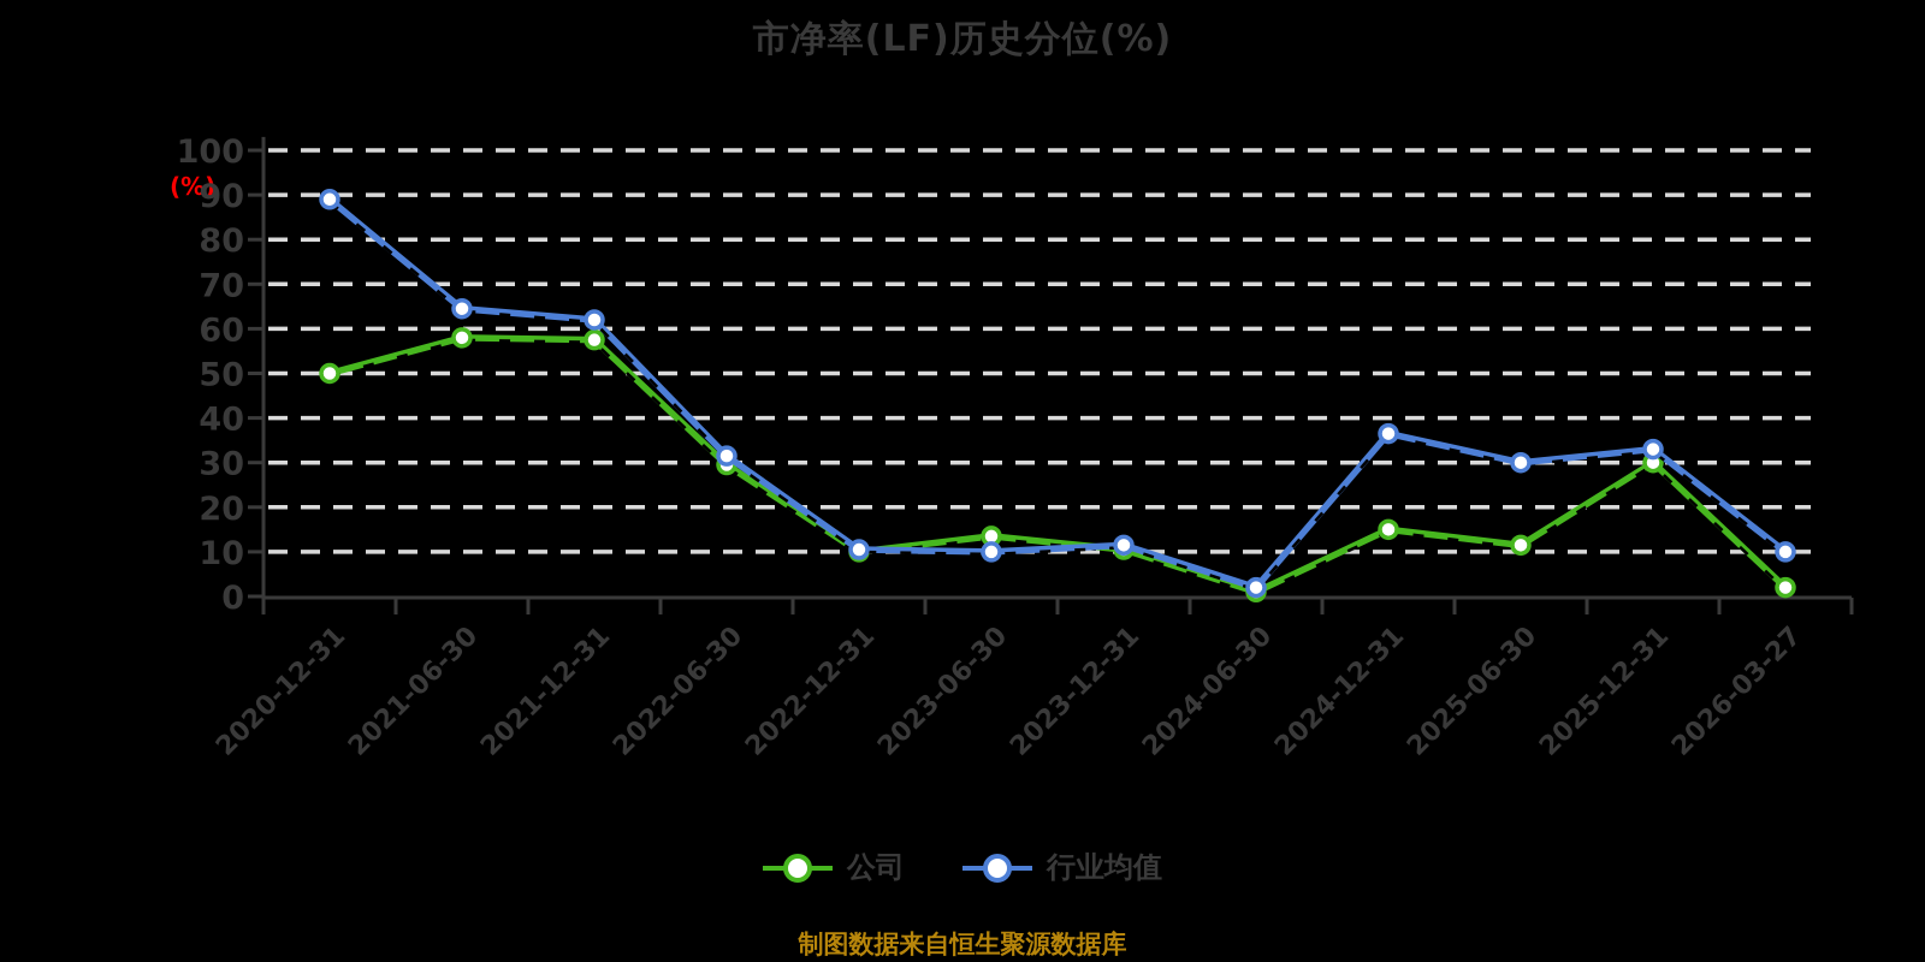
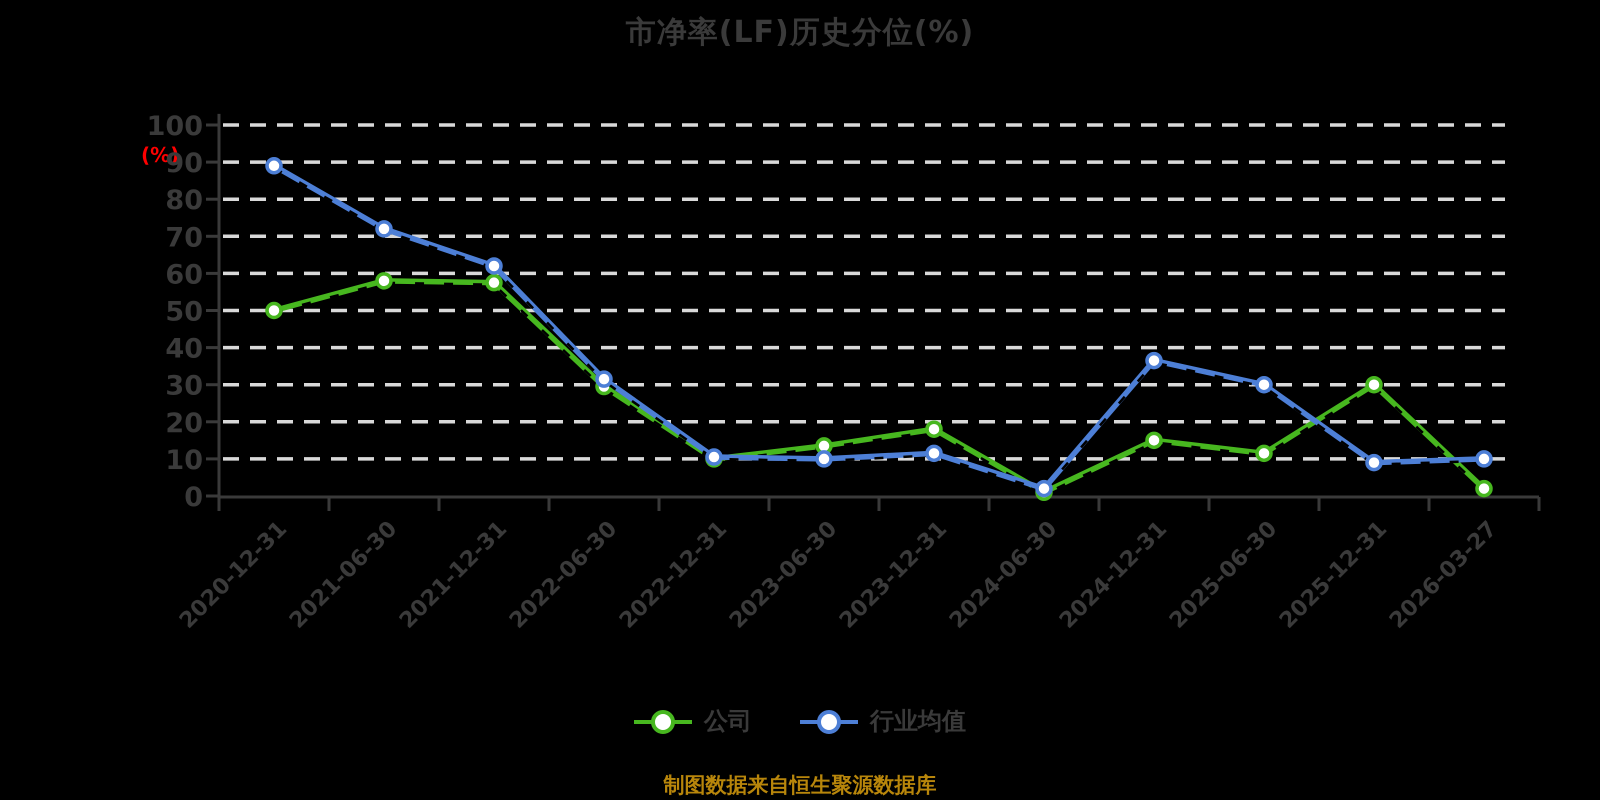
行业均值/2021-06-30: 64 -> 72
公司/2023-12-31: 10 -> 18
行业均值/2025-12-31: 33 -> 9
